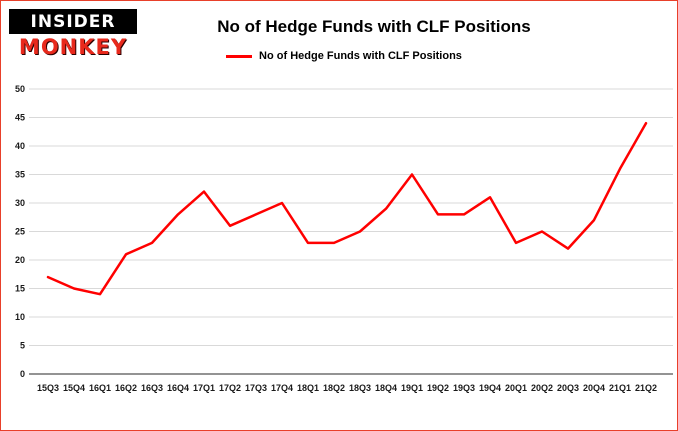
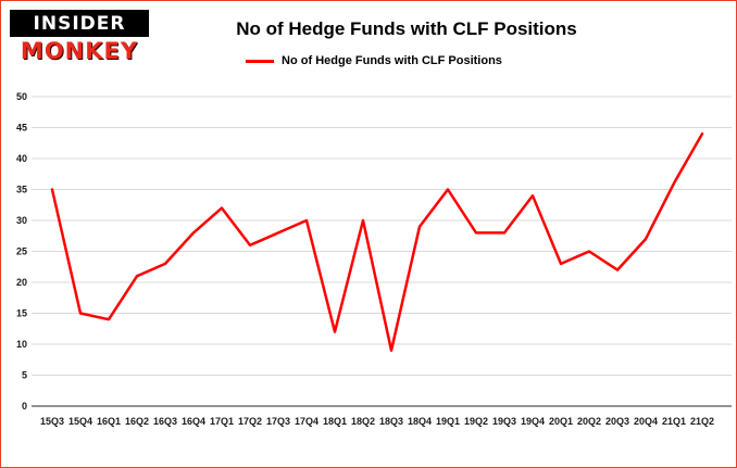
15Q3: 17 -> 35
18Q1: 23 -> 12
18Q2: 23 -> 30
18Q3: 25 -> 9
19Q4: 31 -> 34
